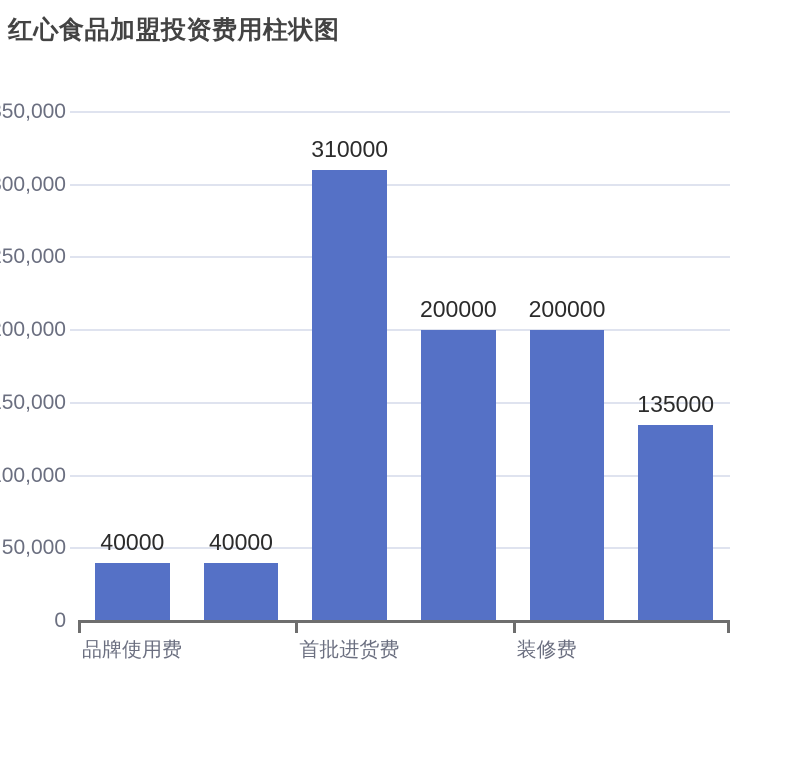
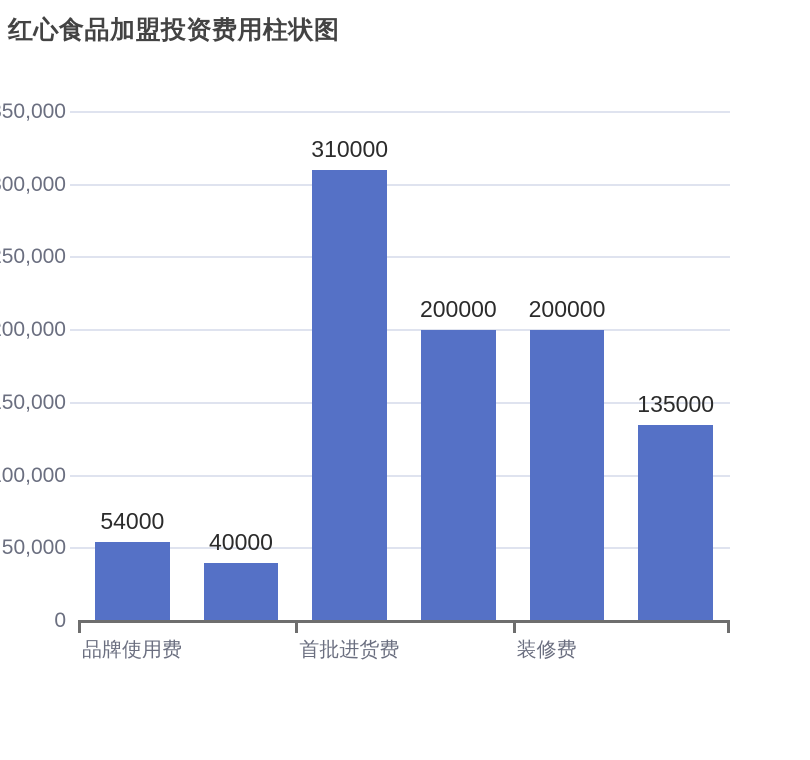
品牌使用费: 40000 -> 54000
